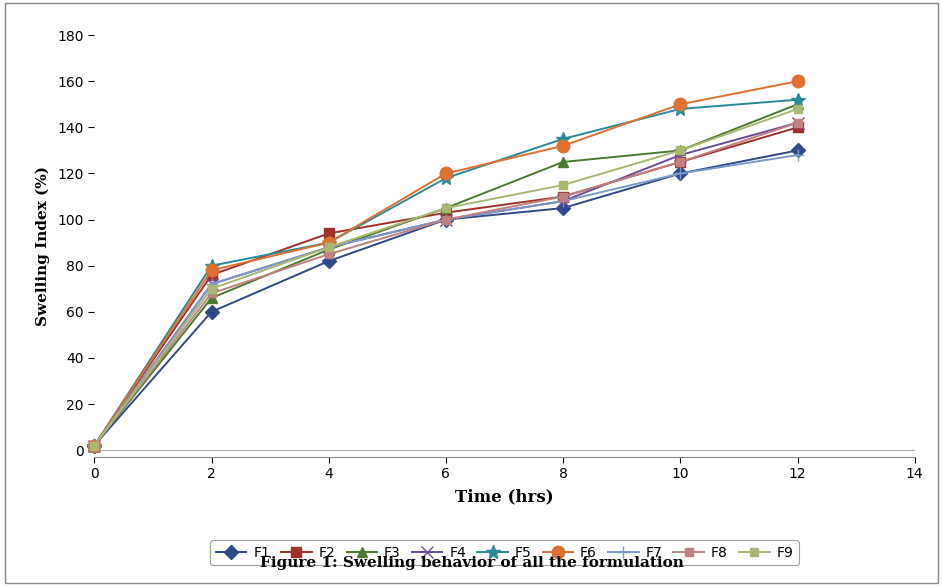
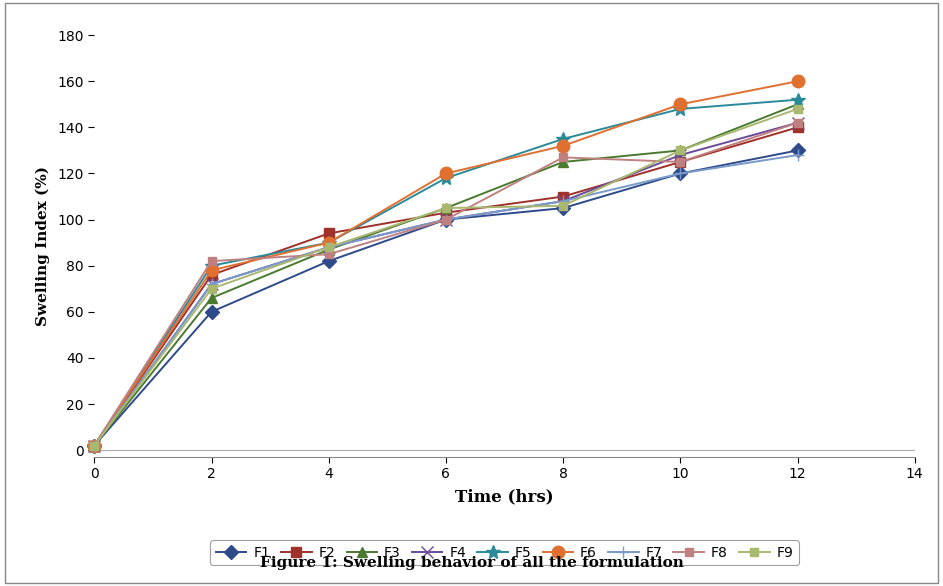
F8/2: 68 -> 82
F8/8: 110 -> 127
F9/8: 115 -> 106
